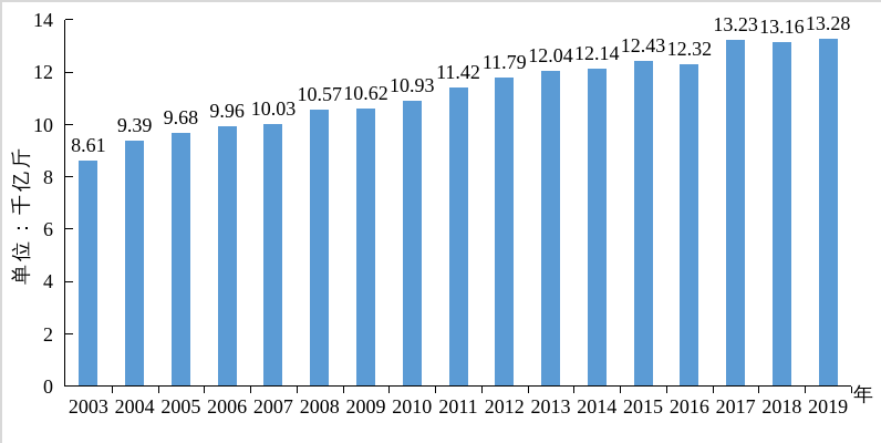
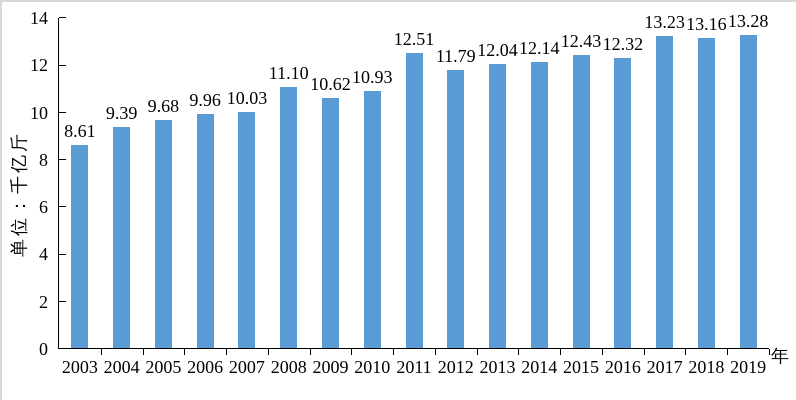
2008: 10.57 -> 11.10
2011: 11.42 -> 12.51
